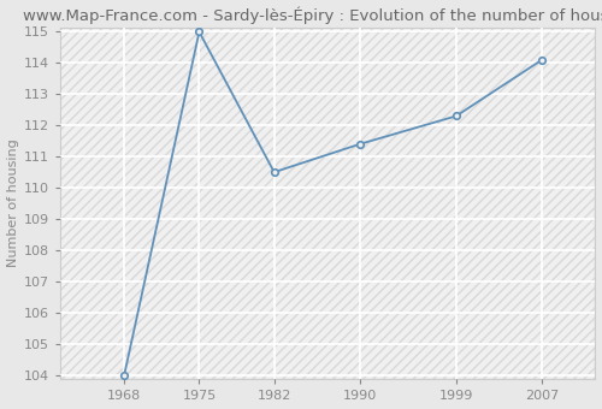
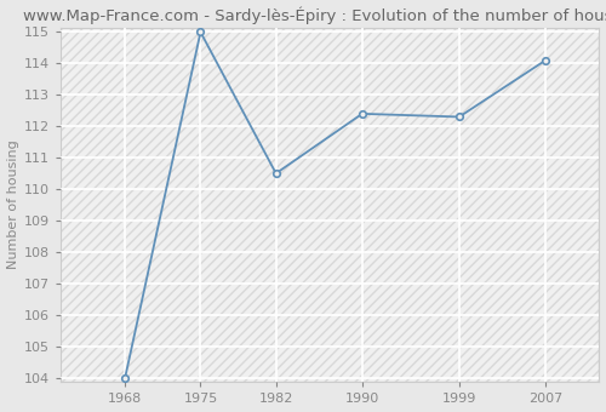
1990: 111.4 -> 112.4
